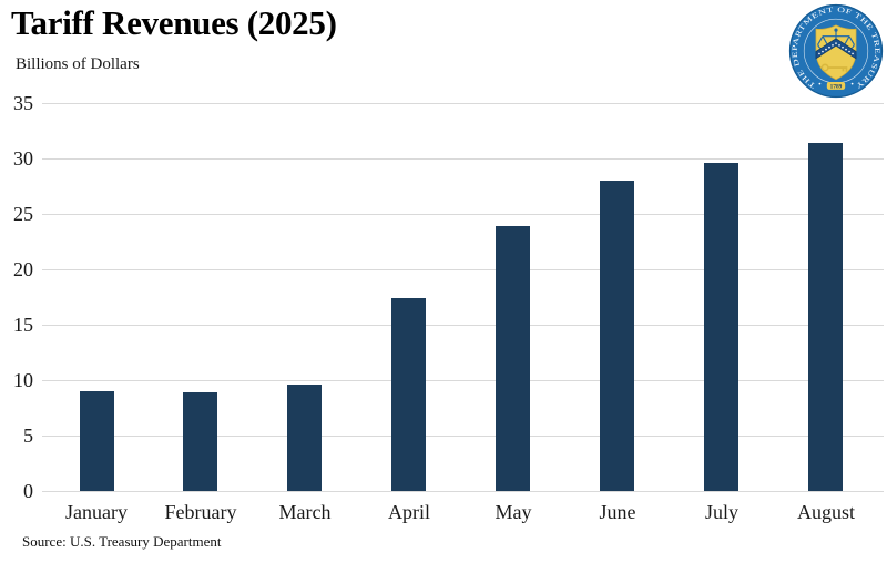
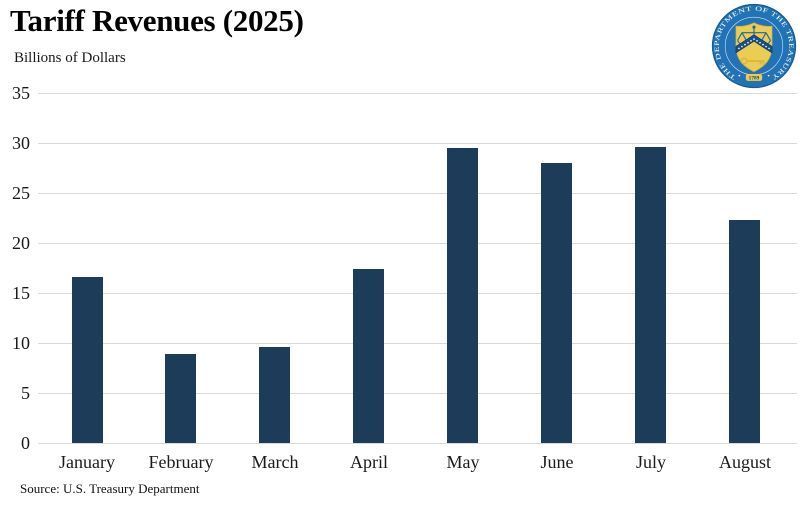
January: 9.0 -> 16.6
May: 23.9 -> 29.5
August: 31.4 -> 22.3
